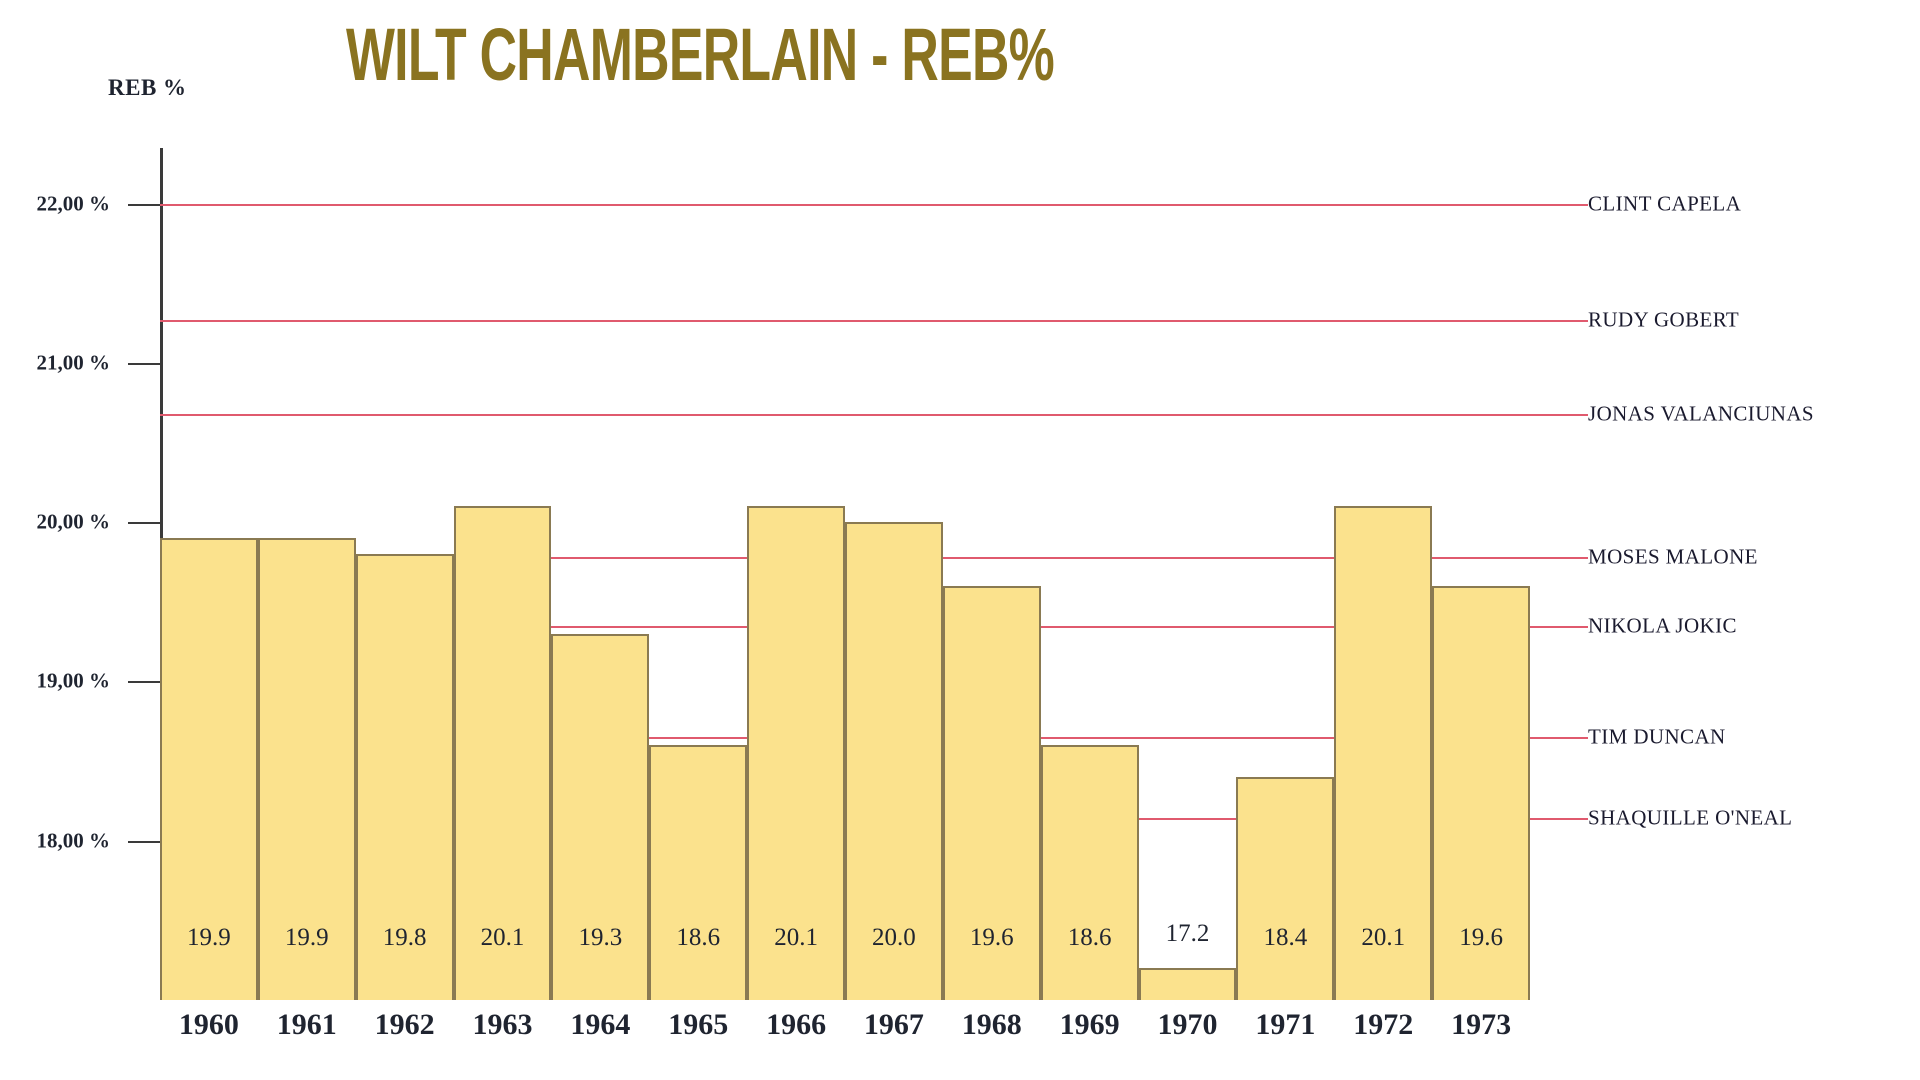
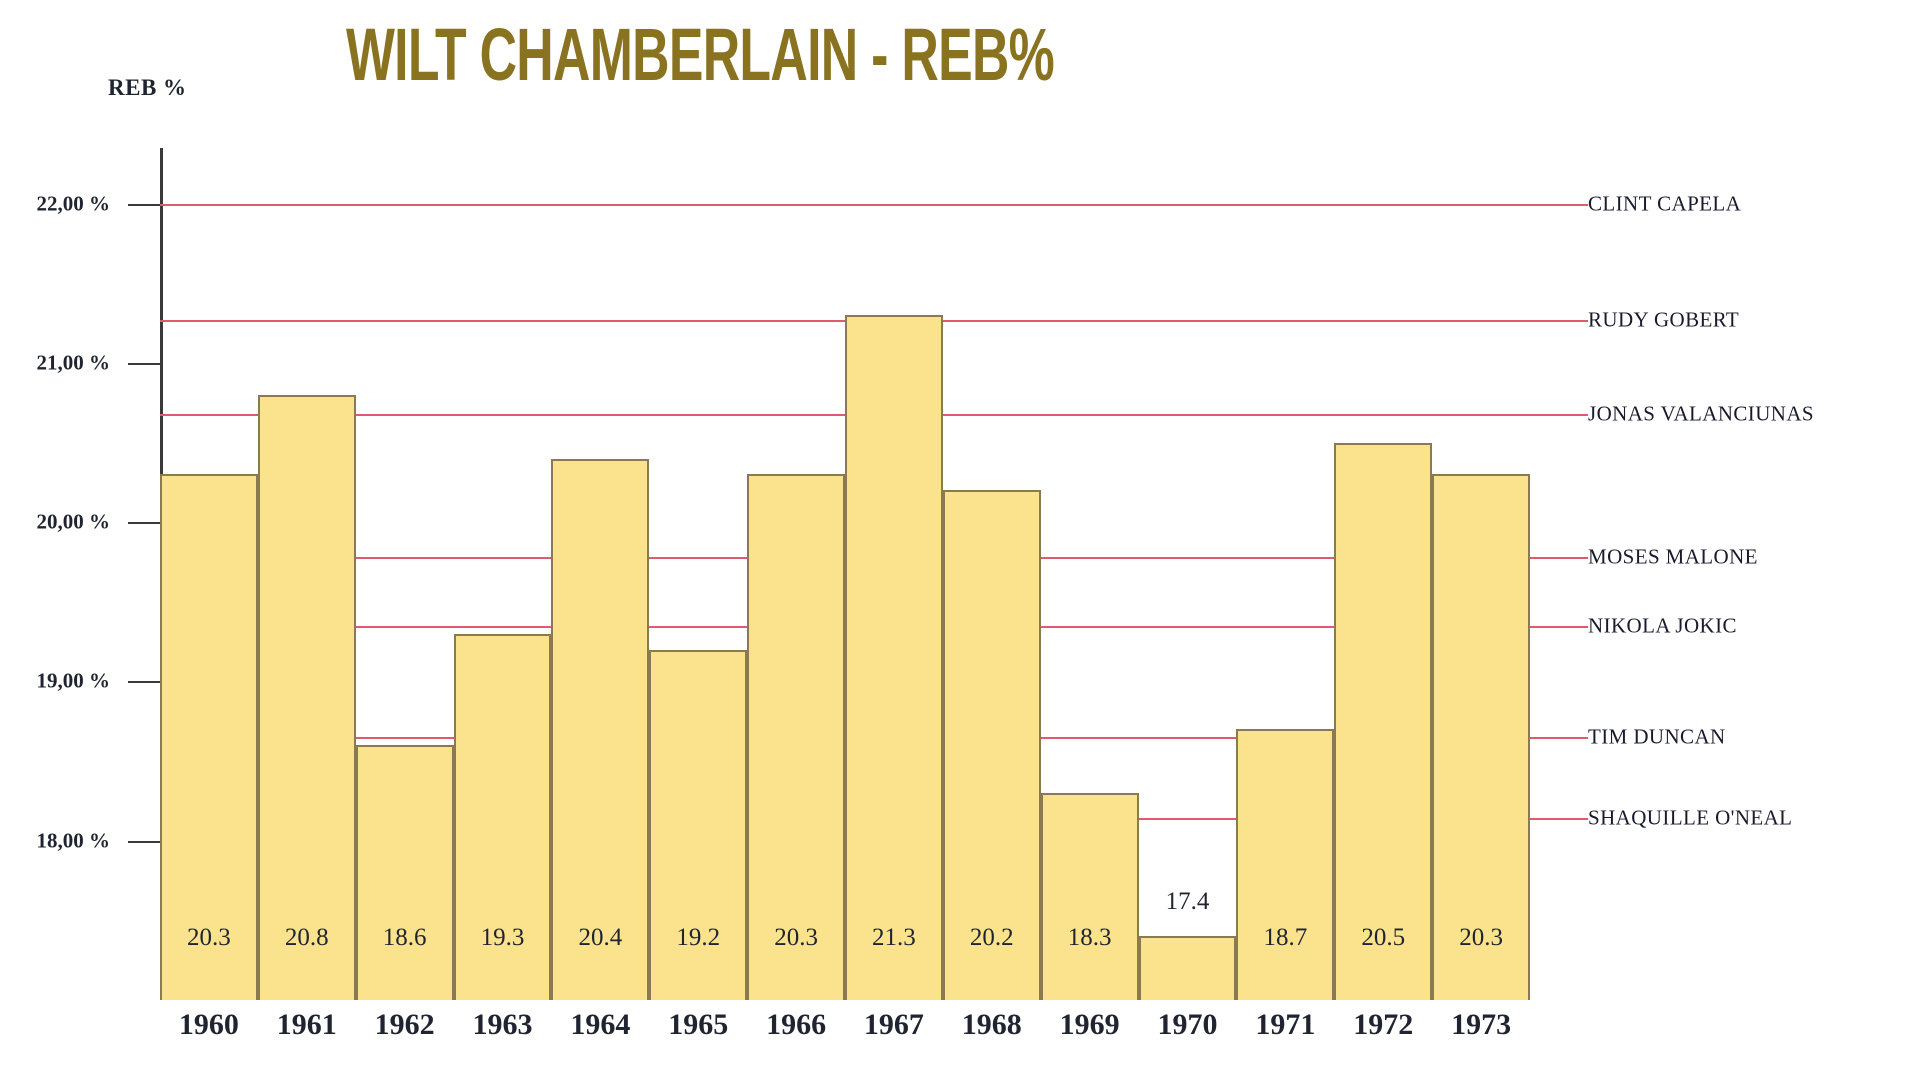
1960: 19.9 -> 20.3
1961: 19.9 -> 20.8
1962: 19.8 -> 18.6
1963: 20.1 -> 19.3
1964: 19.3 -> 20.4
1965: 18.6 -> 19.2
1966: 20.1 -> 20.3
1967: 20.0 -> 21.3
1968: 19.6 -> 20.2
1969: 18.6 -> 18.3
1970: 17.2 -> 17.4
1971: 18.4 -> 18.7
1972: 20.1 -> 20.5
1973: 19.6 -> 20.3
